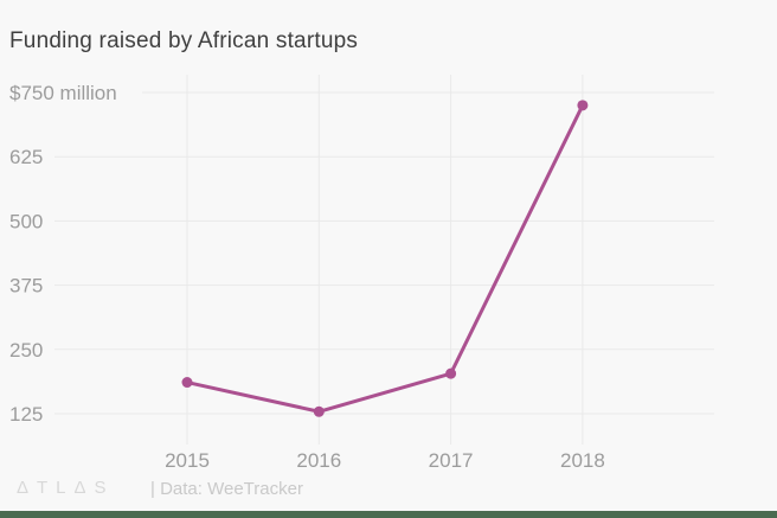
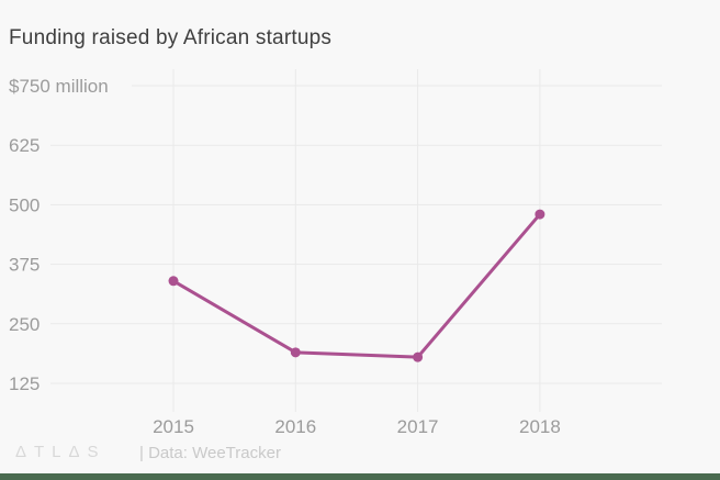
2015: 190 -> 340
2016: 130 -> 190
2017: 200 -> 180
2018: 720 -> 480
